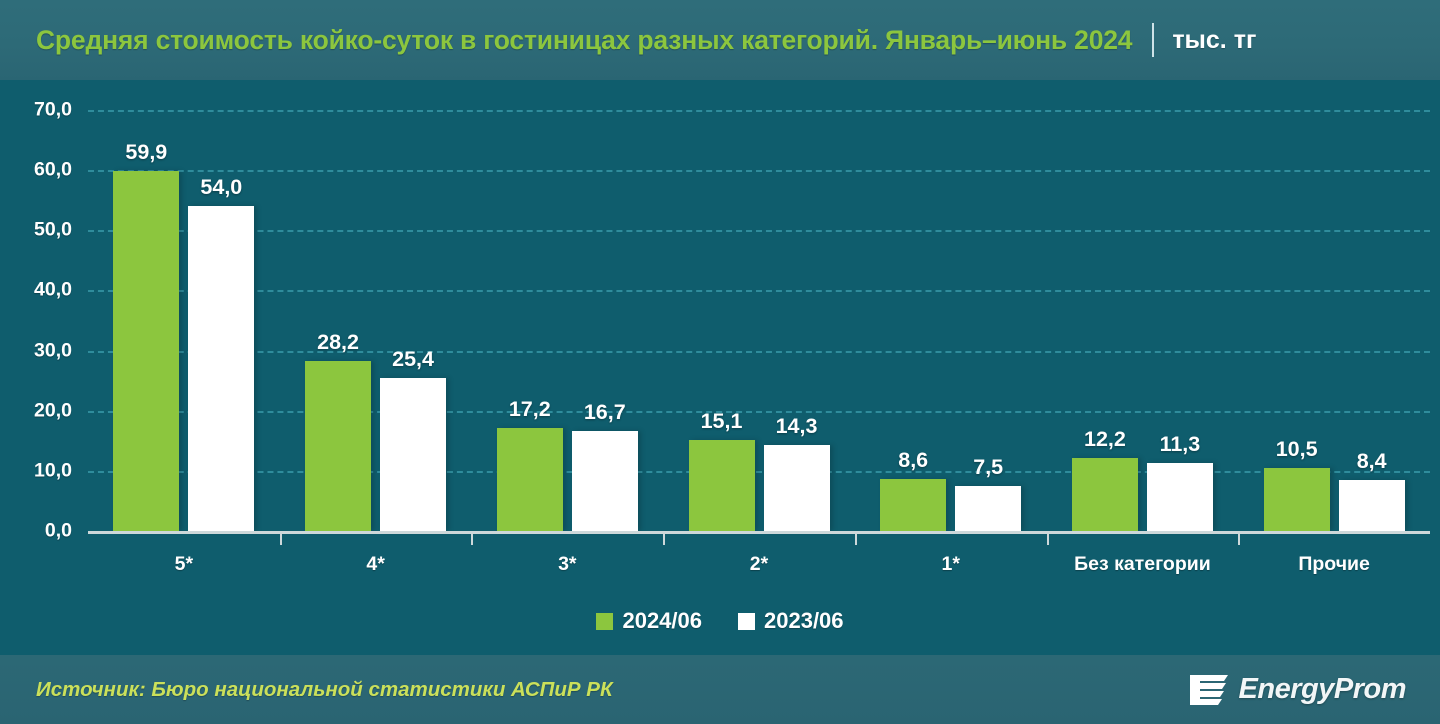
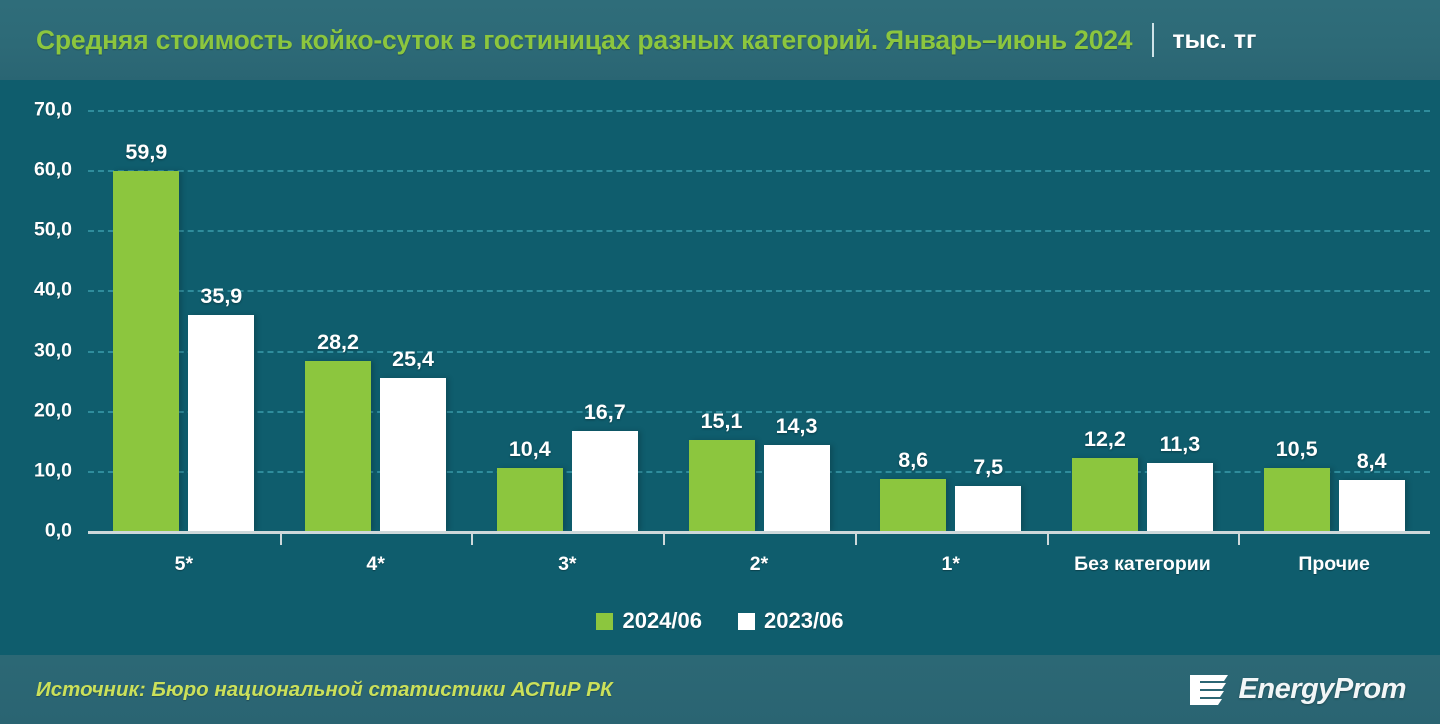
2023/06/5*: 54,0 -> 35,9
2024/06/3*: 17,2 -> 10,4
